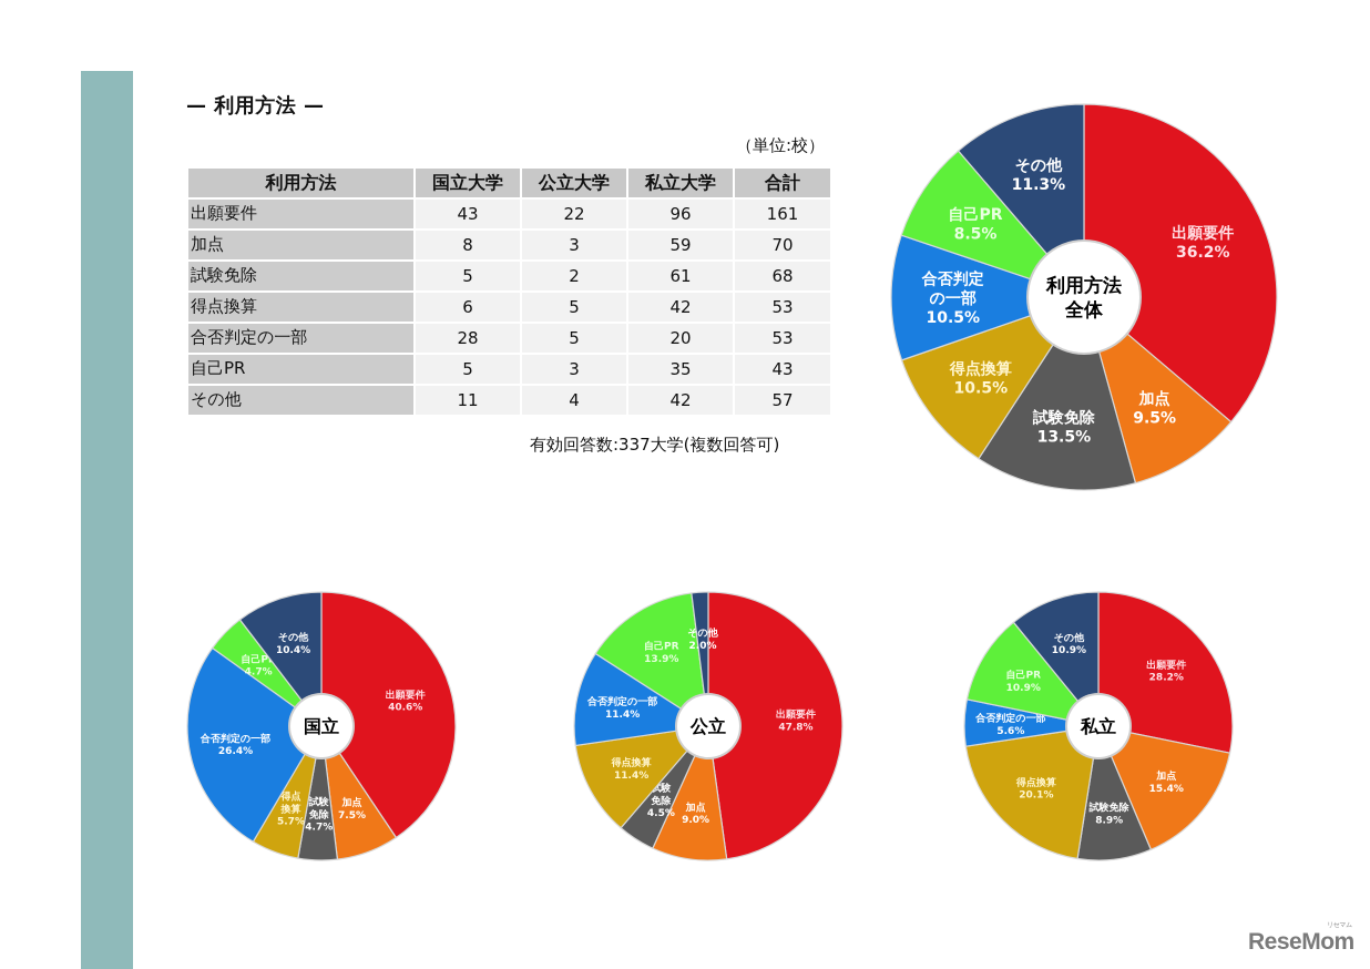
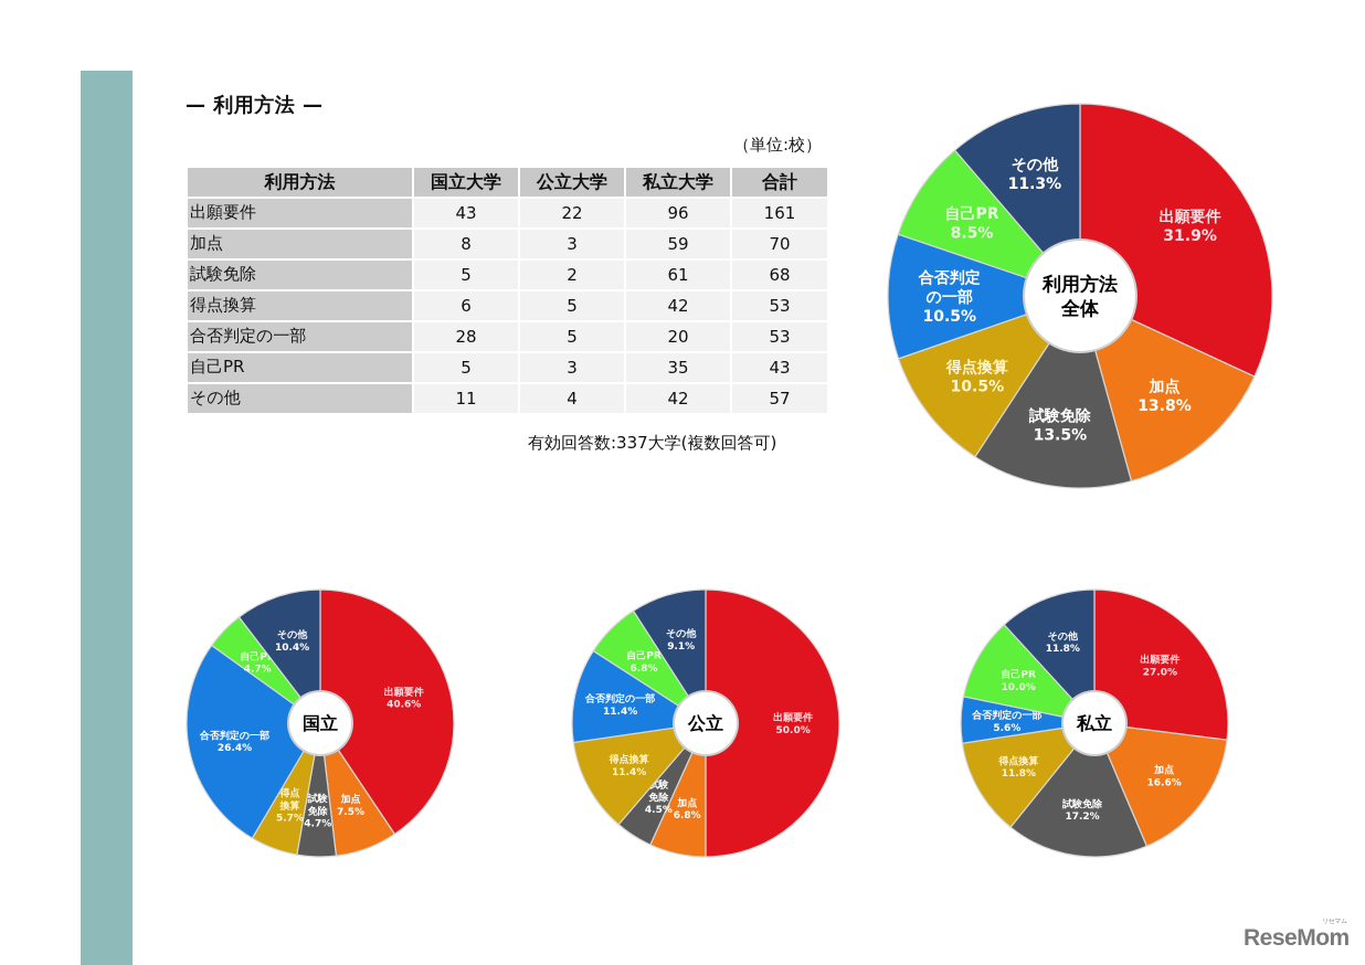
利用方法全体/出願要件: 36.2% -> 31.9%
利用方法全体/加点: 9.5% -> 13.8%
公立/出願要件: 47.8% -> 50.0%
公立/加点: 9.0% -> 6.8%
公立/自己PR: 13.9% -> 6.8%
公立/その他: 2.0% -> 9.1%
私立/出願要件: 28.2% -> 27.0%
私立/加点: 15.4% -> 16.6%
私立/試験免除: 8.9% -> 17.2%
私立/得点換算: 20.1% -> 11.8%
私立/自己PR: 10.9% -> 10.0%
私立/その他: 10.9% -> 11.8%
